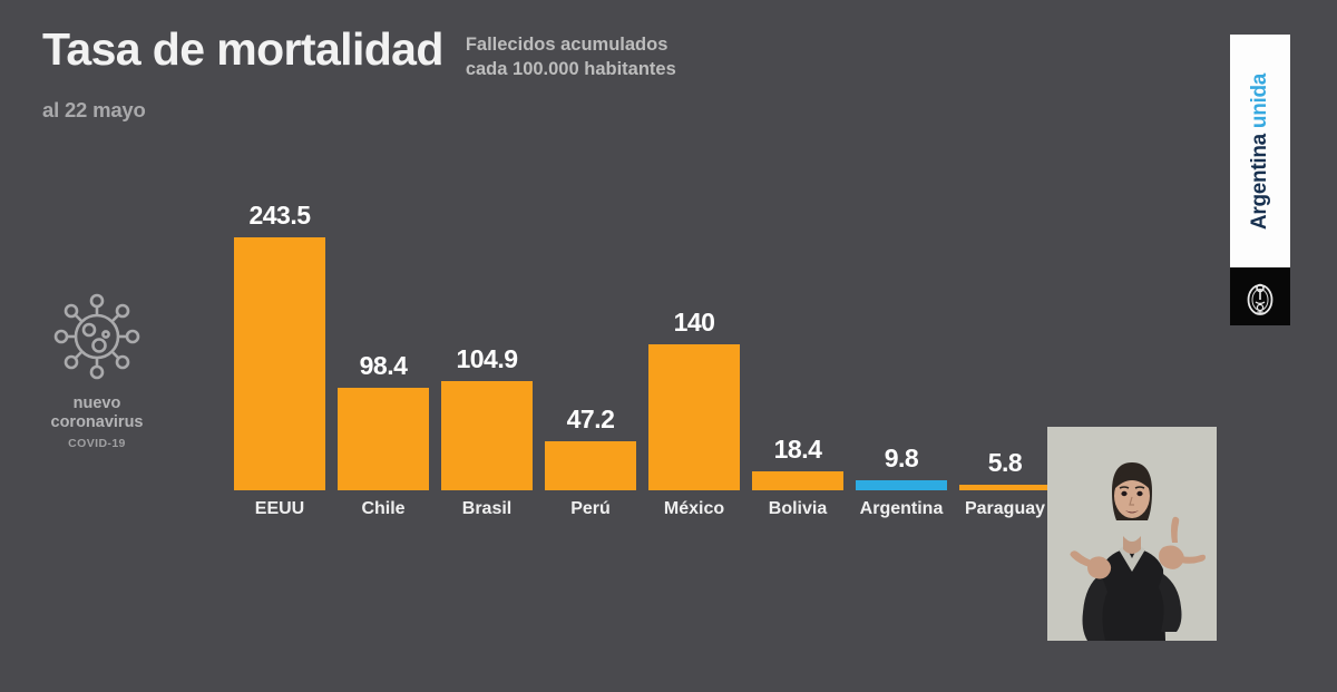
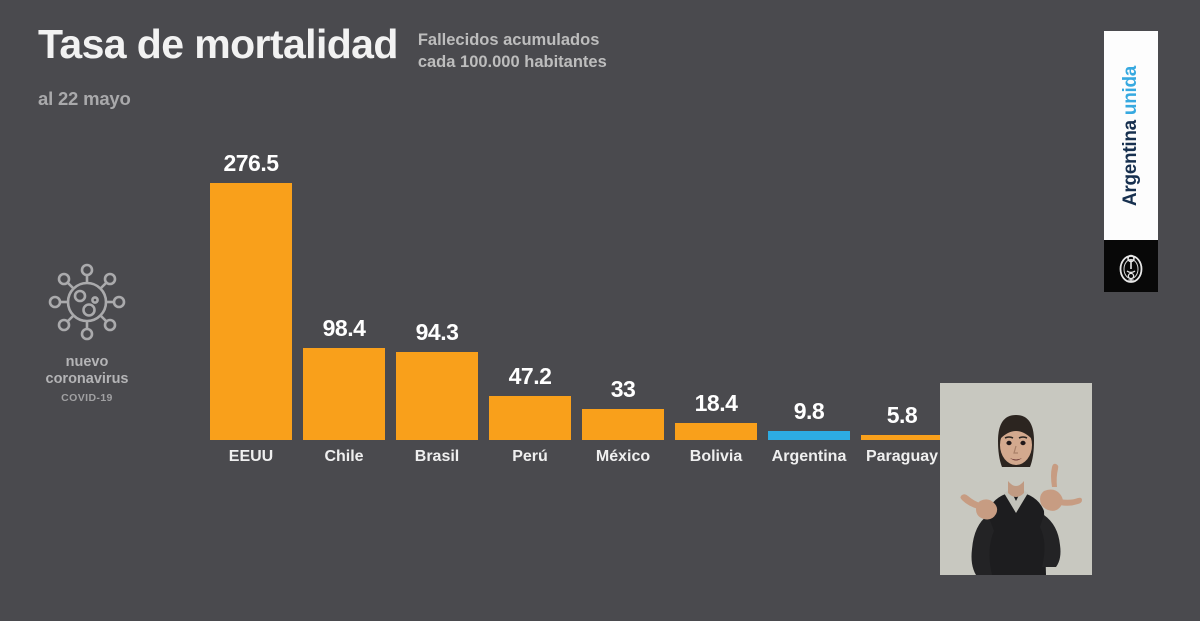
EEUU: 243.5 -> 276.5
Brasil: 104.9 -> 94.3
México: 140 -> 33
